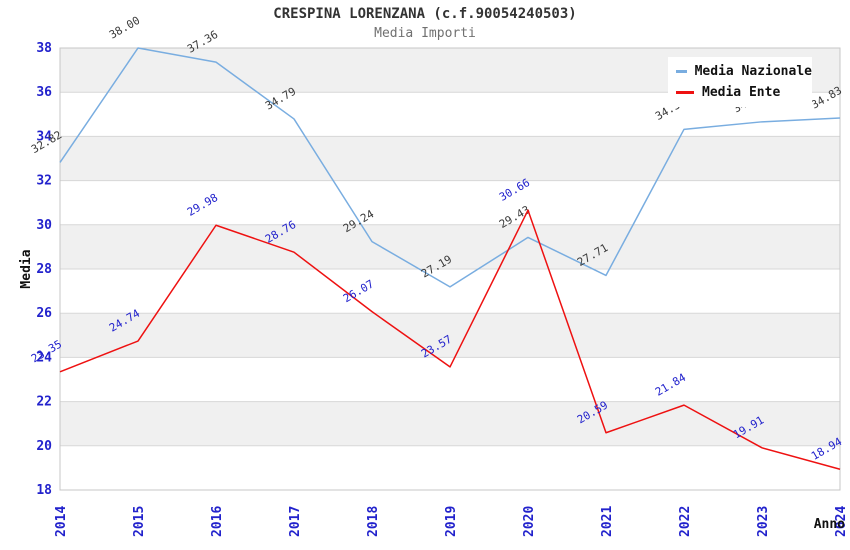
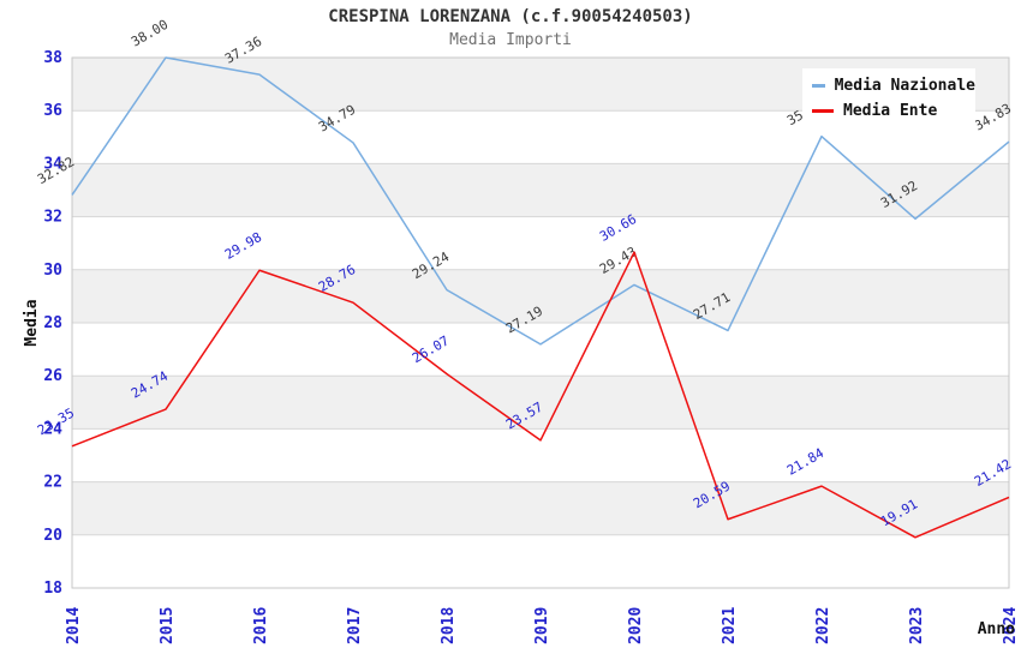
Media Nazionale/2022: 34.32 -> 35.03
Media Nazionale/2023: 34.66 -> 31.92
Media Ente/2024: 18.94 -> 21.42
